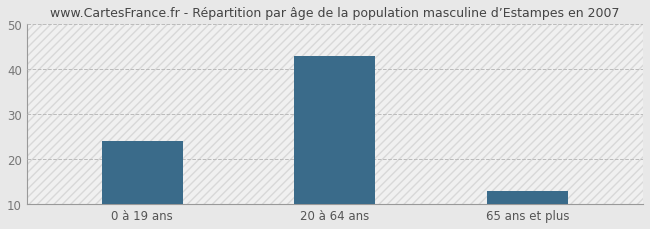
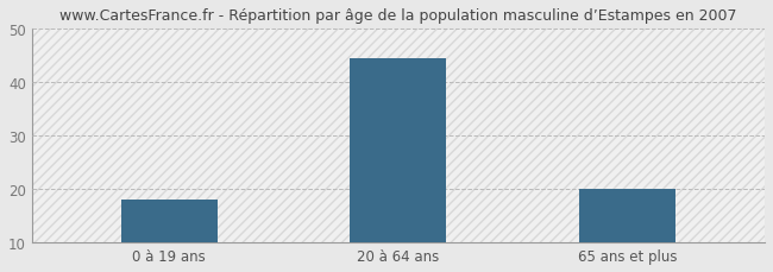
0 à 19 ans: 24.0 -> 18.0
20 à 64 ans: 43.0 -> 44.5
65 ans et plus: 13.0 -> 20.0
